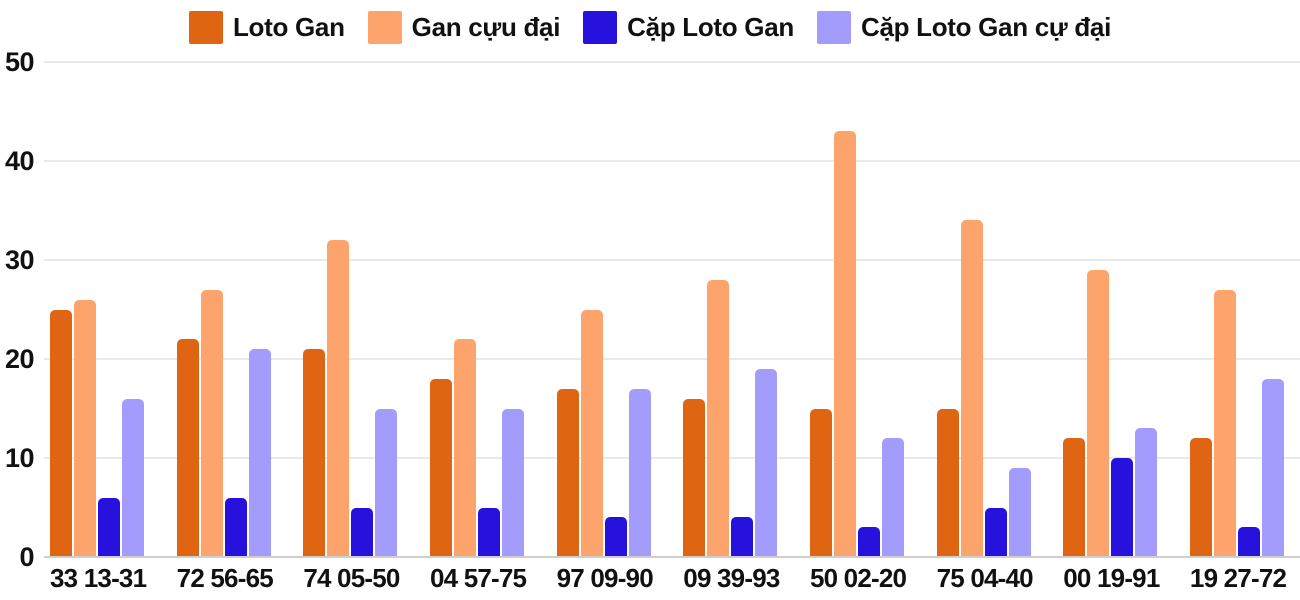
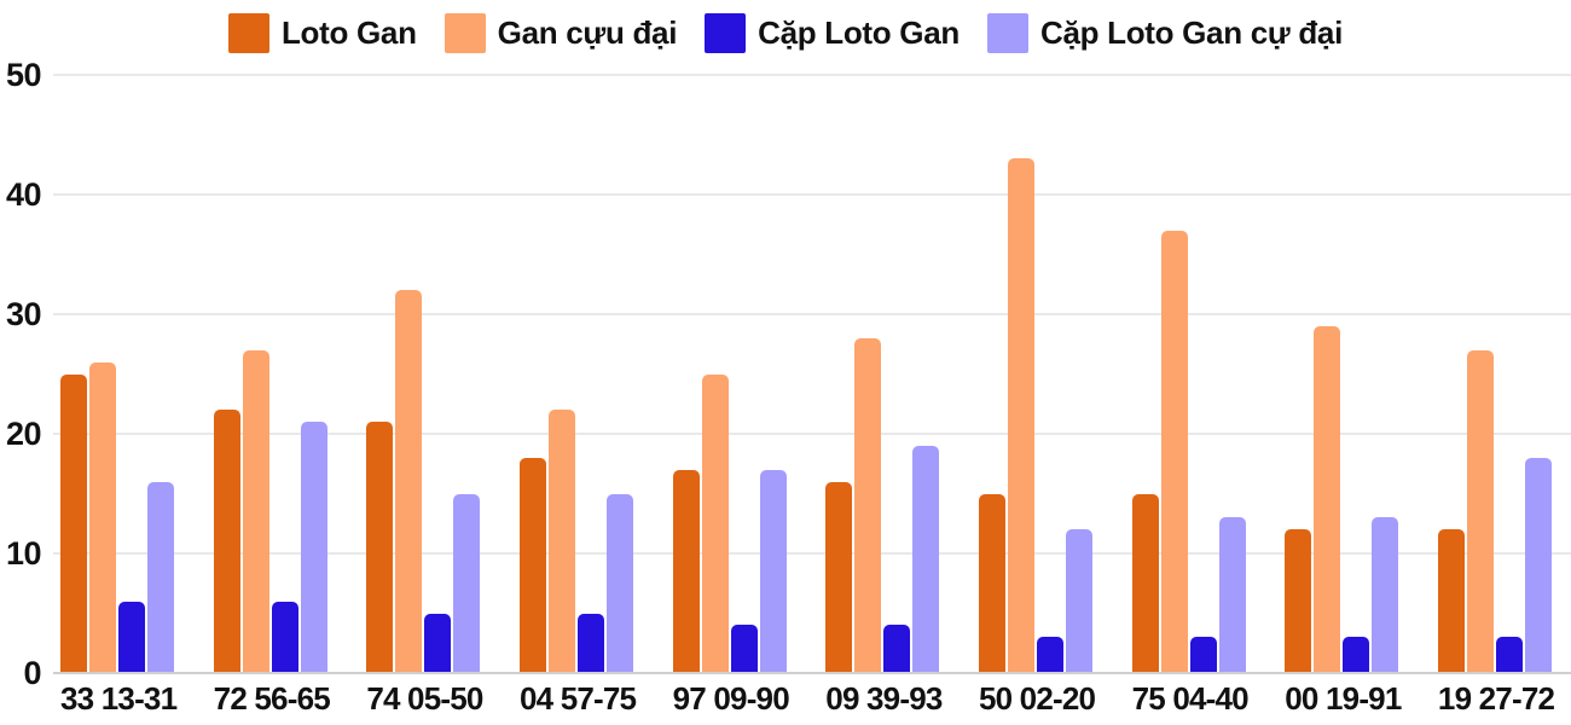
Gan cựu đại/75 04-40: 34 -> 37
Cặp Loto Gan/75 04-40: 5 -> 3
Cặp Loto Gan cự đại/75 04-40: 9 -> 13
Cặp Loto Gan/00 19-91: 10 -> 3
